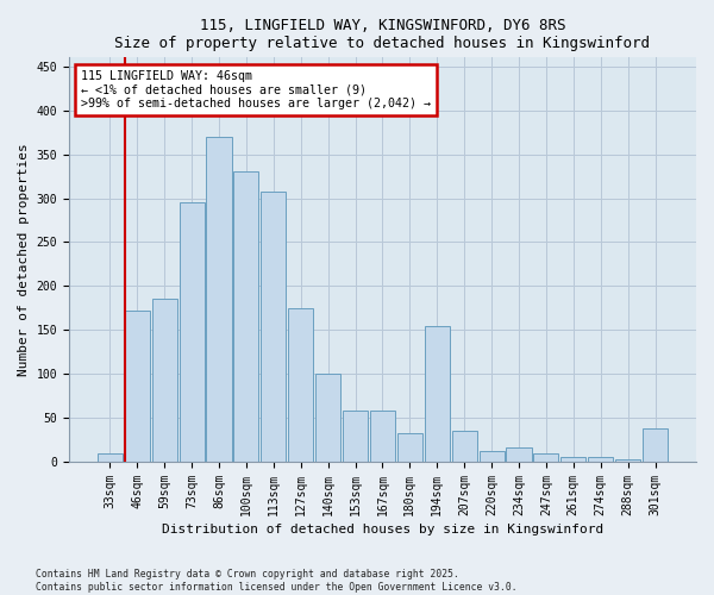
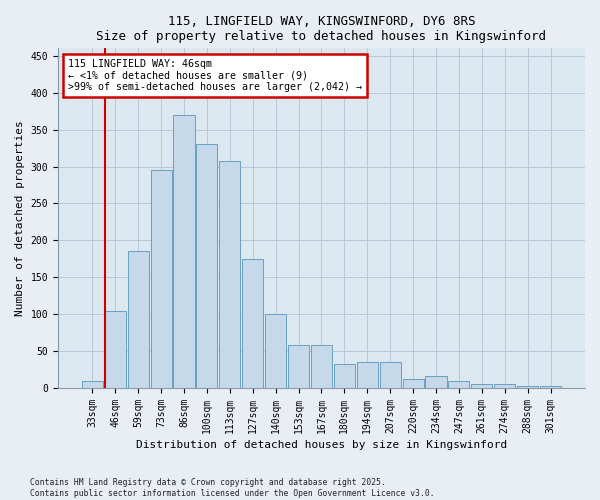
46sqm: 172 -> 105
194sqm: 154 -> 35
301sqm: 38 -> 3
